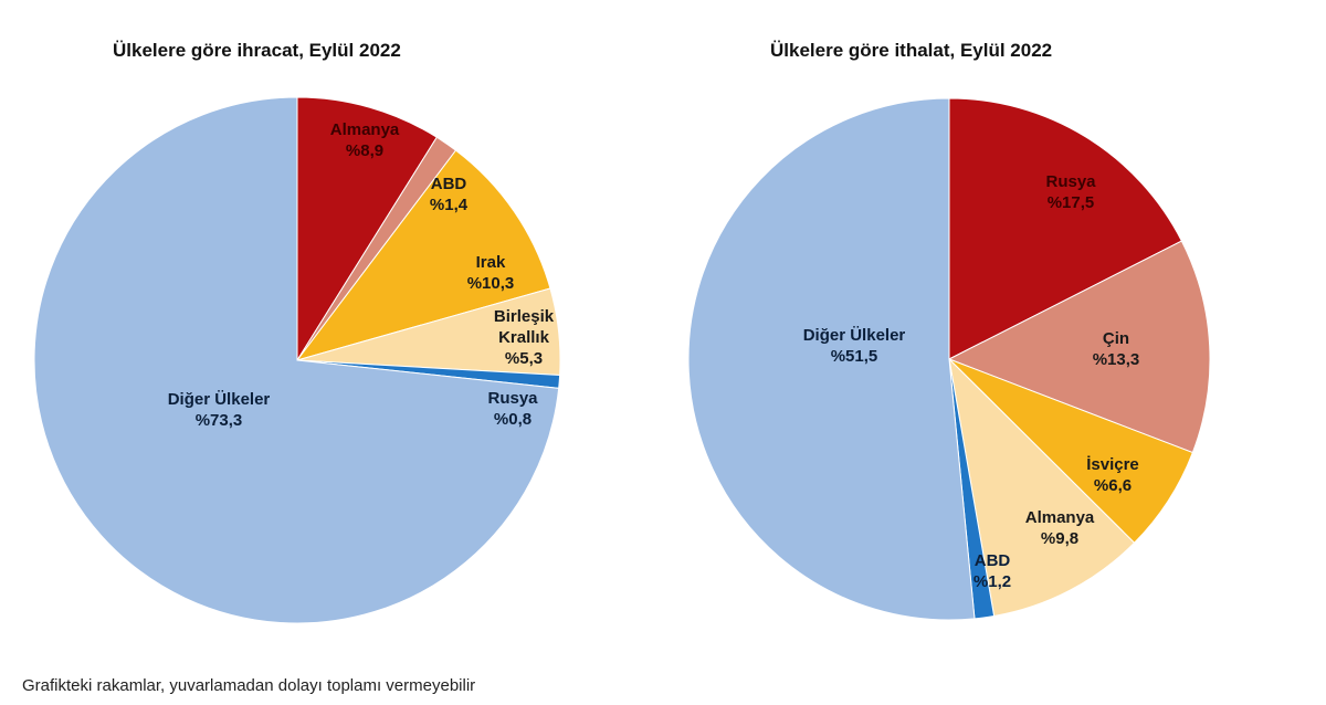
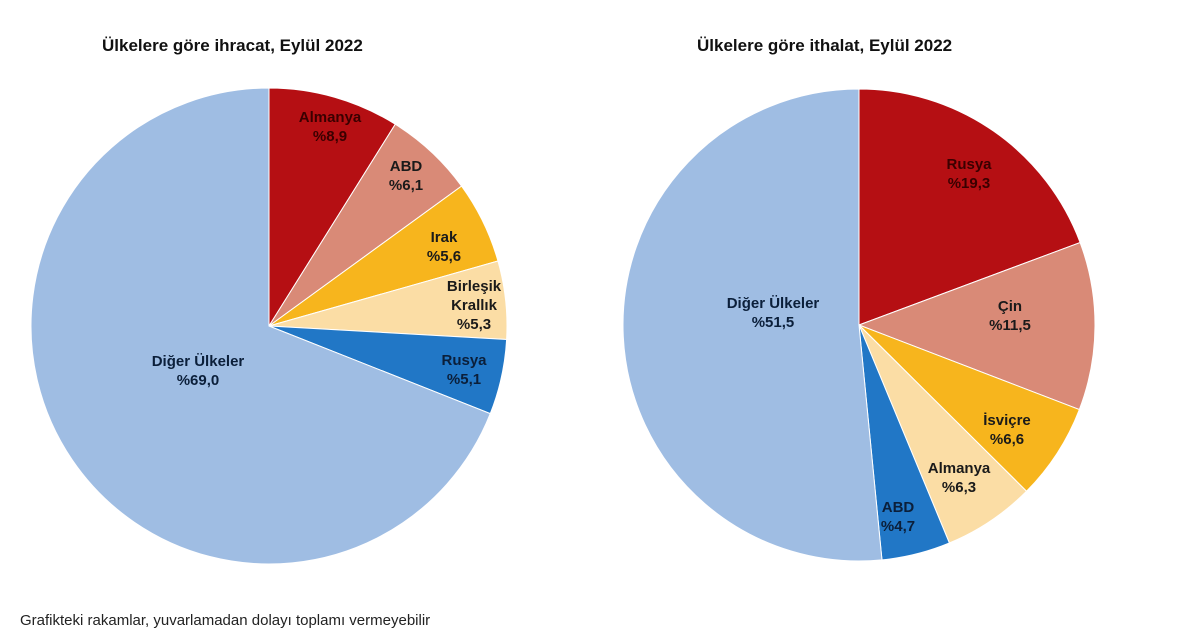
Ülkelere göre ihracat, Eylül 2022/ABD: 1,4 -> 6,1
Ülkelere göre ihracat, Eylül 2022/Irak: 10,3 -> 5,6
Ülkelere göre ihracat, Eylül 2022/Rusya: 0,8 -> 5,1
Ülkelere göre ihracat, Eylül 2022/Diğer Ülkeler: 73,3 -> 69,0
Ülkelere göre ithalat, Eylül 2022/Rusya: 17,5 -> 19,3
Ülkelere göre ithalat, Eylül 2022/Çin: 13,3 -> 11,5
Ülkelere göre ithalat, Eylül 2022/Almanya: 9,8 -> 6,3
Ülkelere göre ithalat, Eylül 2022/ABD: 1,2 -> 4,7
